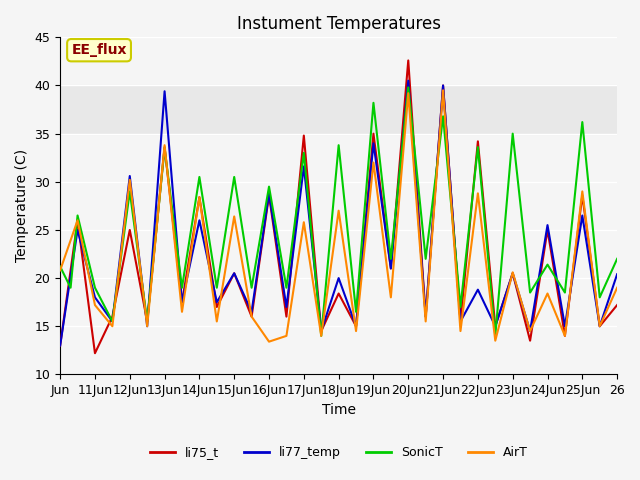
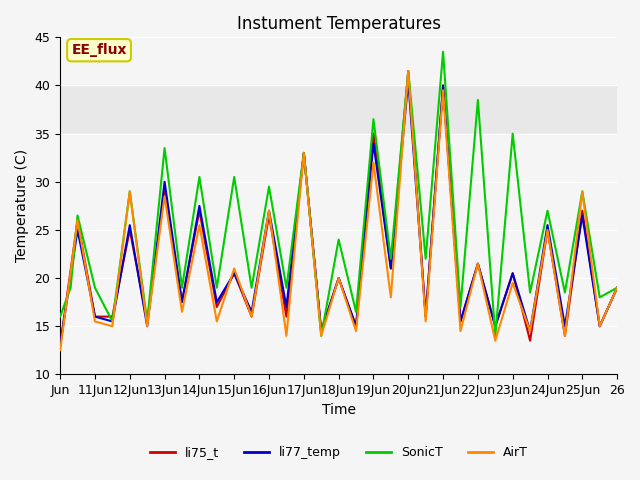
SonicT/Jun: 21.2 -> 16.0
AirT/Jun: 20.8 -> 12.5
li75_t/11Jun: 12.2 -> 16.0
li77_temp/11Jun: 18.0 -> 16.0
AirT/11Jun: 17.2 -> 15.5
li77_temp/12Jun: 30.6 -> 25.5
AirT/12Jun: 30.2 -> 29.0
li75_t/13Jun: 33.6 -> 29.0
li77_temp/13Jun: 39.4 -> 30.0
AirT/13Jun: 33.8 -> 28.5
li75_t/14Jun: 28.4 -> 27.0
li77_temp/14Jun: 26.0 -> 27.5
AirT/14Jun: 28.4 -> 25.5
AirT/15Jun: 26.4 -> 21.0
li75_t/16Jun: 28.6 -> 26.5
li77_temp/16Jun: 28.8 -> 27.0
AirT/16Jun: 13.4 -> 27.0
li75_t/17Jun: 34.8 -> 33.0
li77_temp/17Jun: 31.6 -> 33.0
AirT/17Jun: 25.8 -> 33.0
li75_t/18Jun: 18.4 -> 20.0
SonicT/18Jun: 33.8 -> 24.0
AirT/18Jun: 27.0 -> 20.0
SonicT/19Jun: 38.2 -> 36.5
li75_t/20Jun: 42.6 -> 41.5
SonicT/20Jun: 39.8 -> 41.5
AirT/20Jun: 39.2 -> 41.5
SonicT/21Jun: 36.8 -> 43.5
li75_t/22Jun: 34.2 -> 21.5
li77_temp/22Jun: 18.8 -> 21.5
SonicT/22Jun: 33.6 -> 38.5
AirT/22Jun: 28.8 -> 21.5
AirT/23Jun: 20.6 -> 19.5
SonicT/24Jun: 21.4 -> 27.0
AirT/24Jun: 18.4 -> 25.0
li75_t/25Jun: 28.6 -> 27.0
SonicT/25Jun: 36.2 -> 29.0
li75_t/26: 17.2 -> 19.0
li77_temp/26: 20.4 -> 19.0
SonicT/26: 22.0 -> 19.0
